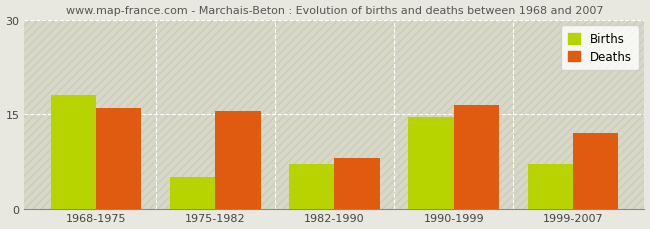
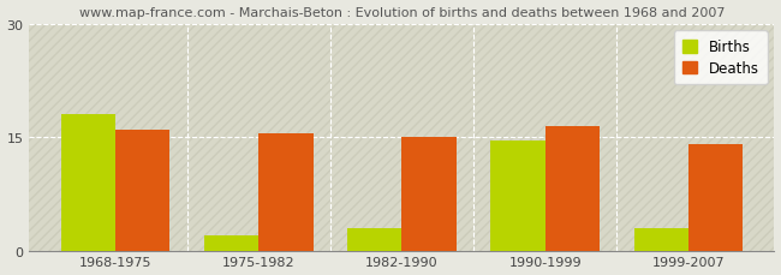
Births/1975-1982: 5.0 -> 2.0
Births/1982-1990: 7.0 -> 3.0
Deaths/1982-1990: 8.0 -> 15.0
Births/1999-2007: 7.0 -> 3.0
Deaths/1999-2007: 12.0 -> 14.0
